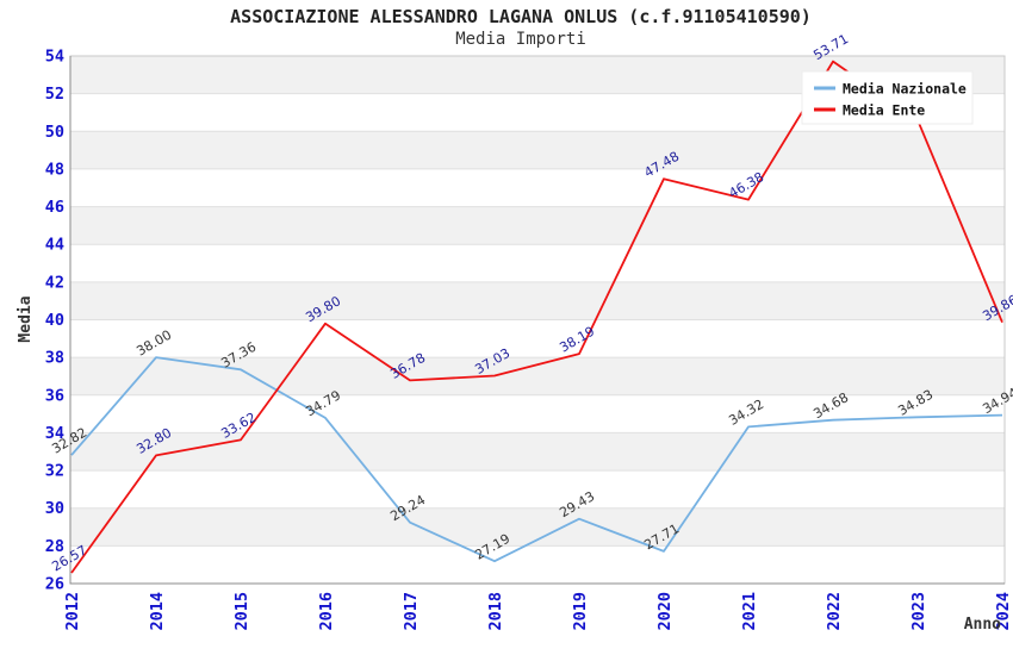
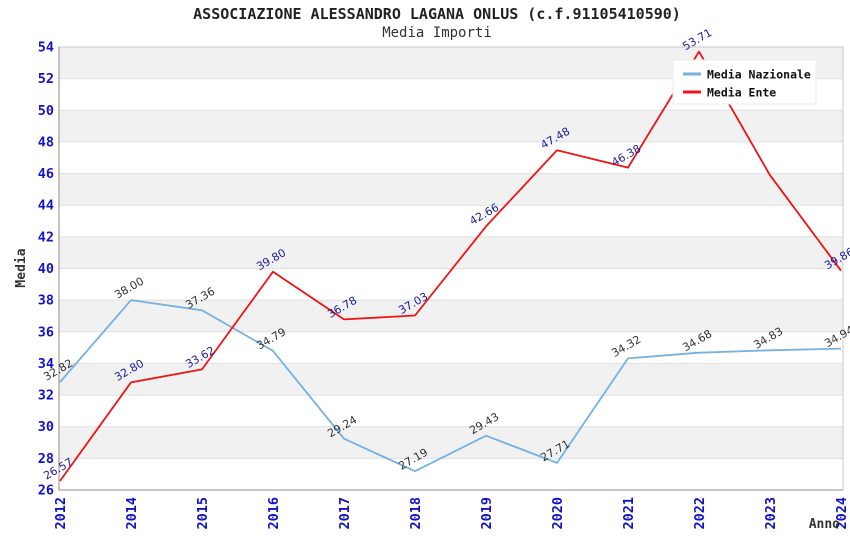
Media Ente/2019: 38.19 -> 42.66
Media Ente/2023: 50.6 -> 45.9
